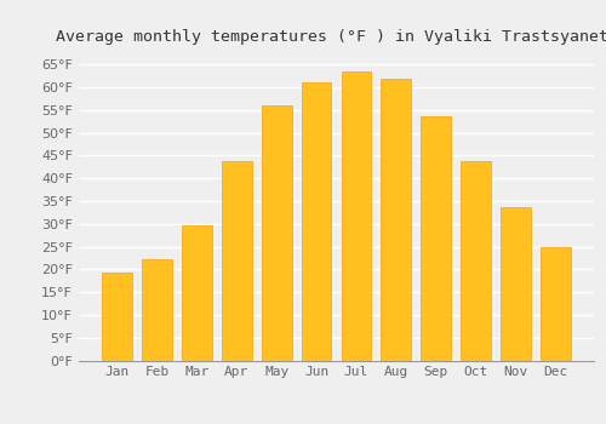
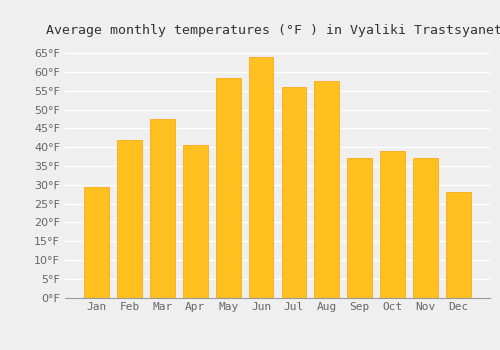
Jan: 19.4°F -> 29.5°F
Feb: 22.1°F -> 42.0°F
Mar: 29.8°F -> 47.5°F
Apr: 43.7°F -> 40.5°F
May: 55.9°F -> 58.5°F
Jun: 61.2°F -> 64.0°F
Jul: 63.5°F -> 56.0°F
Aug: 61.9°F -> 57.5°F
Sep: 53.6°F -> 37.0°F
Oct: 43.9°F -> 39.0°F
Nov: 33.6°F -> 37.0°F
Dec: 25.0°F -> 28.0°F
